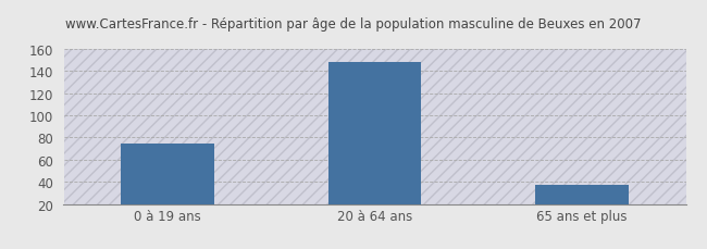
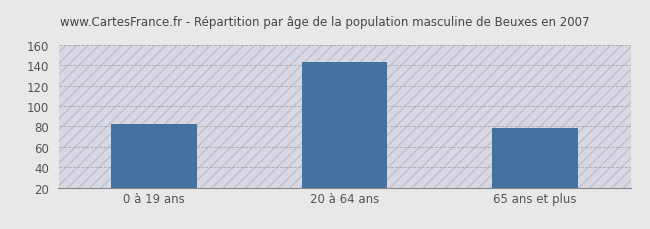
0 à 19 ans: 75 -> 82
20 à 64 ans: 148 -> 143
65 ans et plus: 37 -> 79
